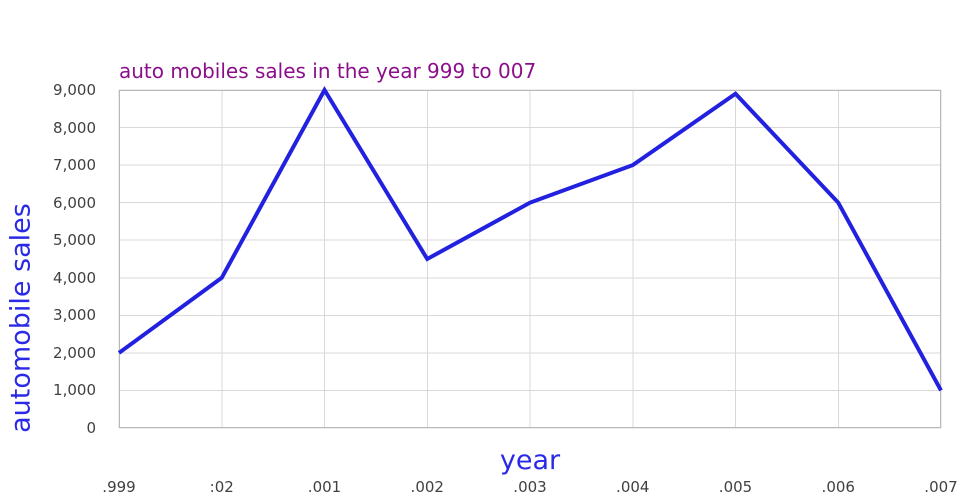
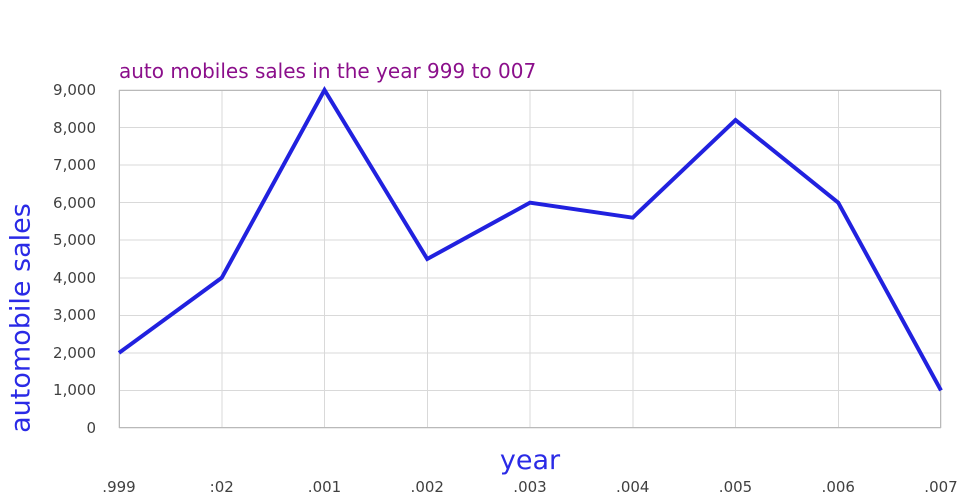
.004: 7000 -> 5600
.005: 8900 -> 8200
